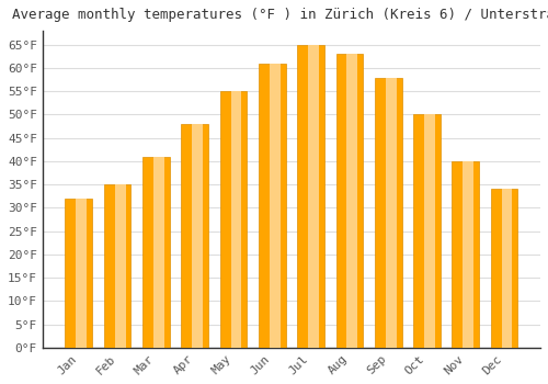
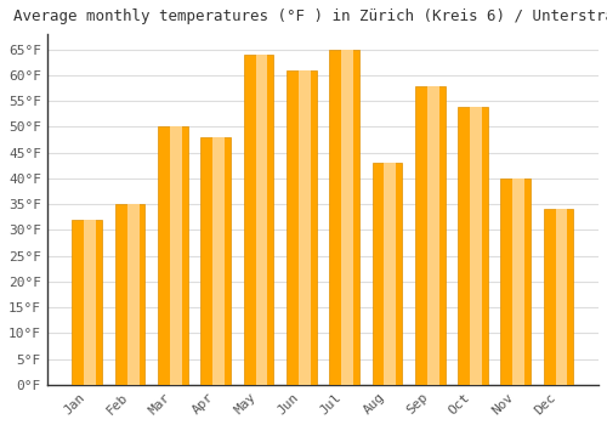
Mar: 41°F -> 50°F
May: 55°F -> 64°F
Aug: 63°F -> 43°F
Oct: 50°F -> 54°F
